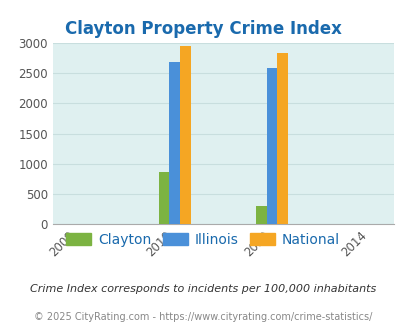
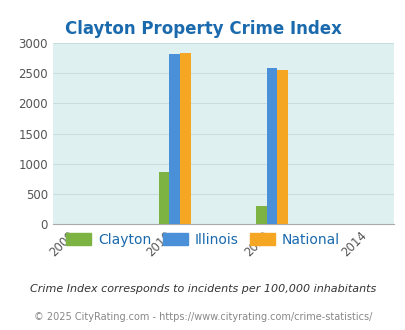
Illinois/2010: 2680 -> 2820
National/2010: 2950 -> 2840
National/2012: 2840 -> 2560
